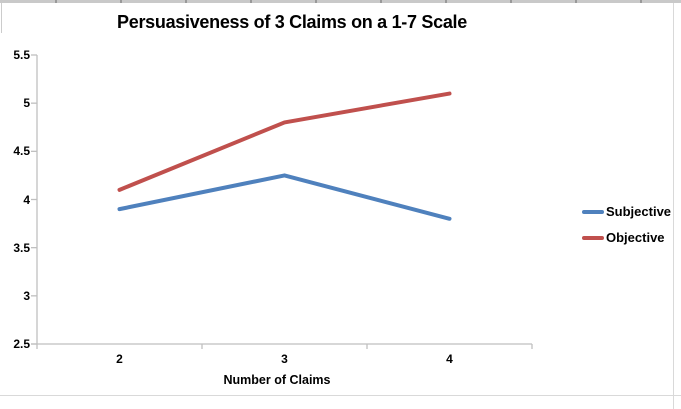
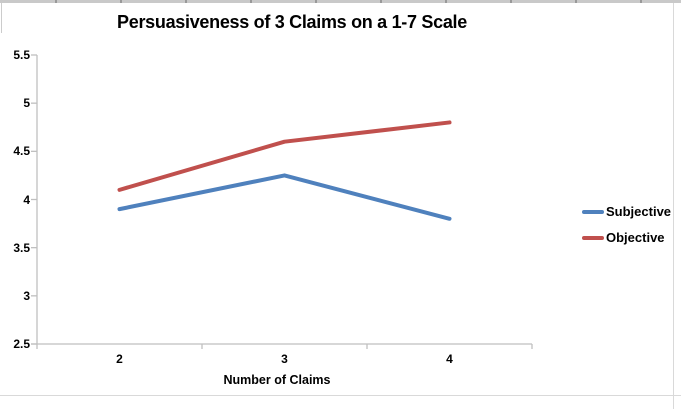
Objective/3: 4.8 -> 4.6
Objective/4: 5.1 -> 4.8
